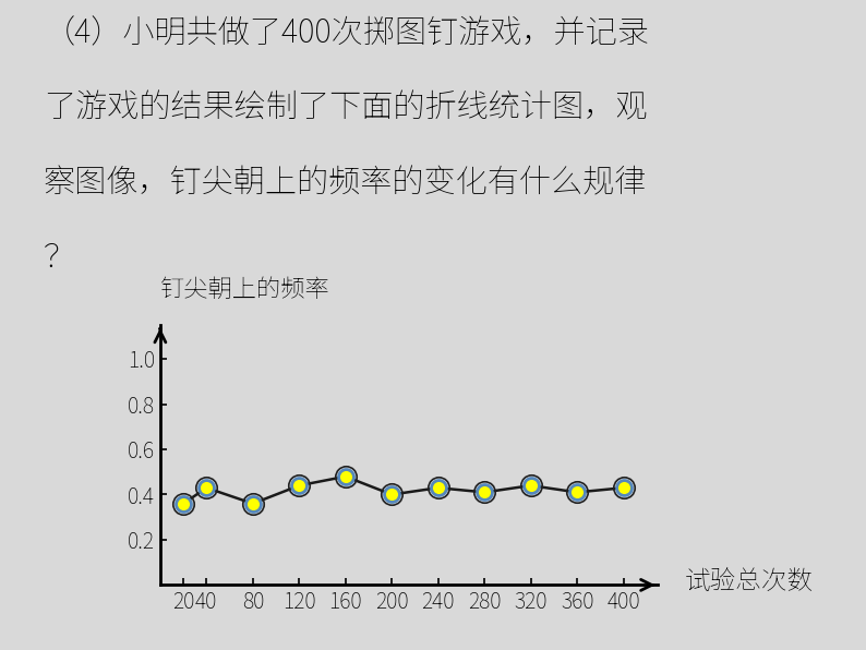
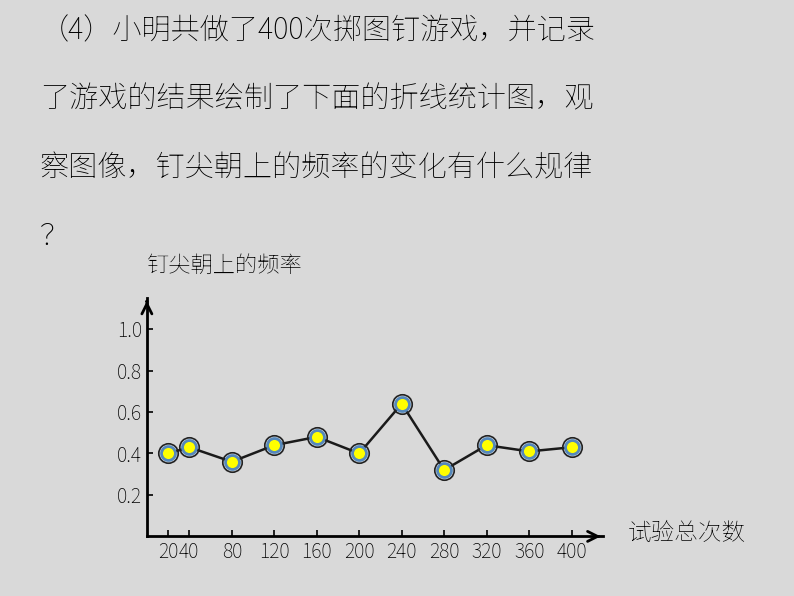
20: 0.36 -> 0.40
240: 0.43 -> 0.64
280: 0.41 -> 0.32
